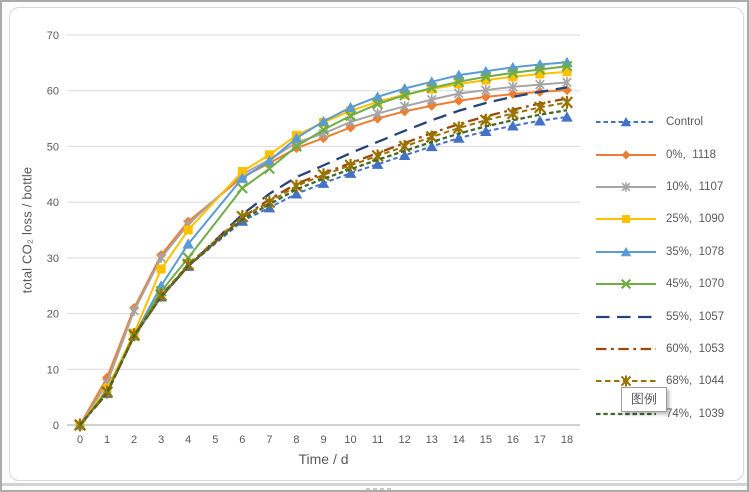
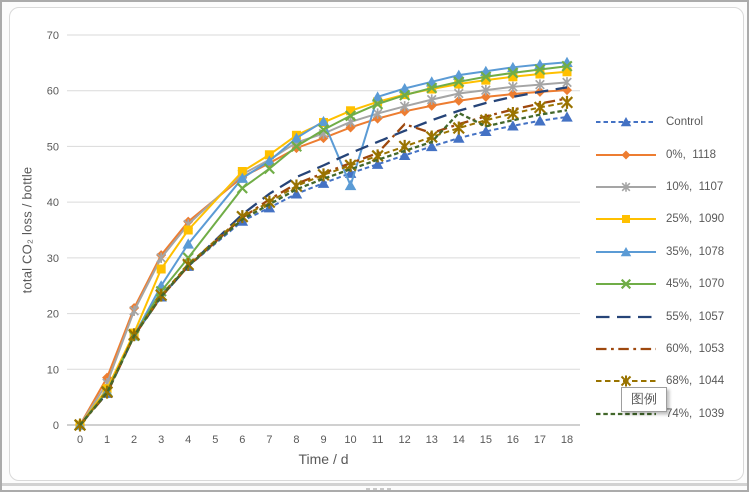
35%, 1078/10: 57 -> 43
60%, 1053/12: 51 -> 54
74%, 1039/14: 52 -> 56
